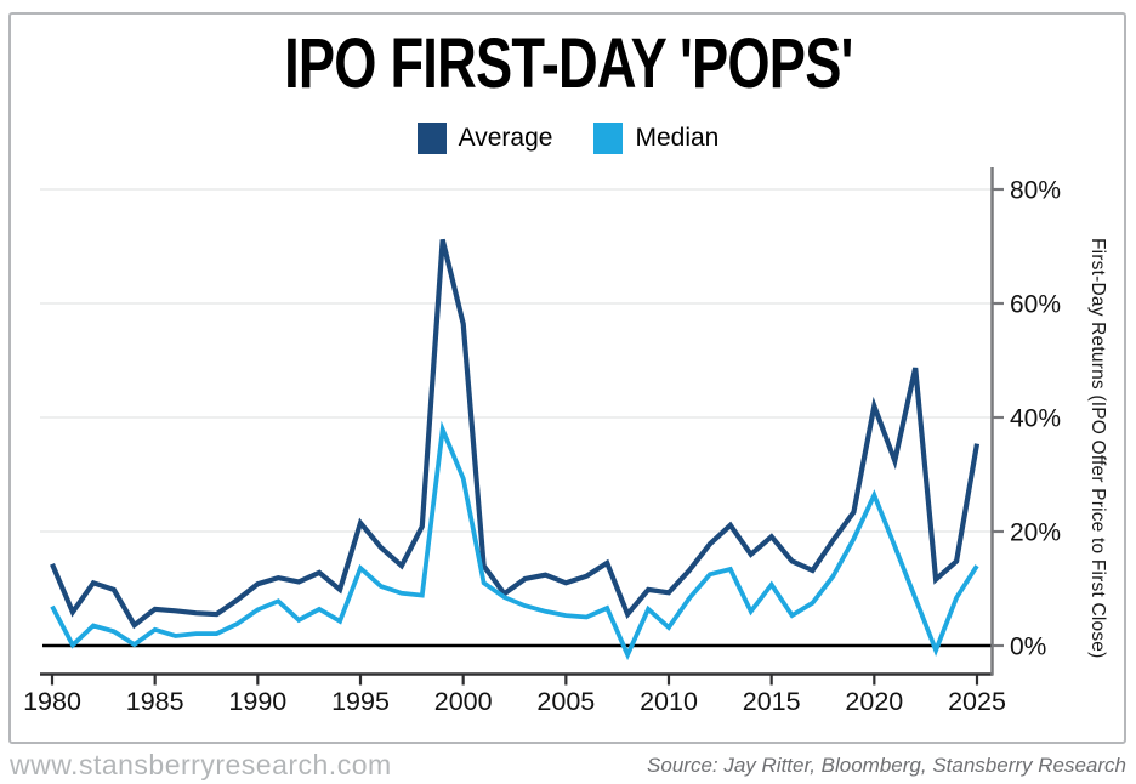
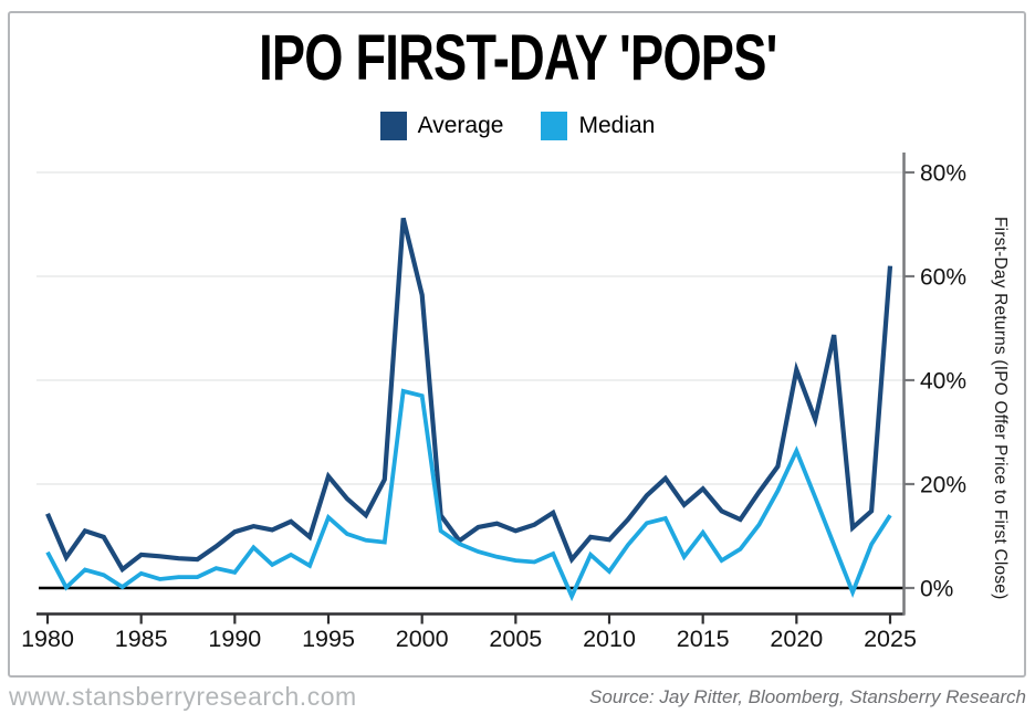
Median/1990: 6% -> 3%
Median/2000: 29% -> 37%
Average/2025: 35% -> 62%
